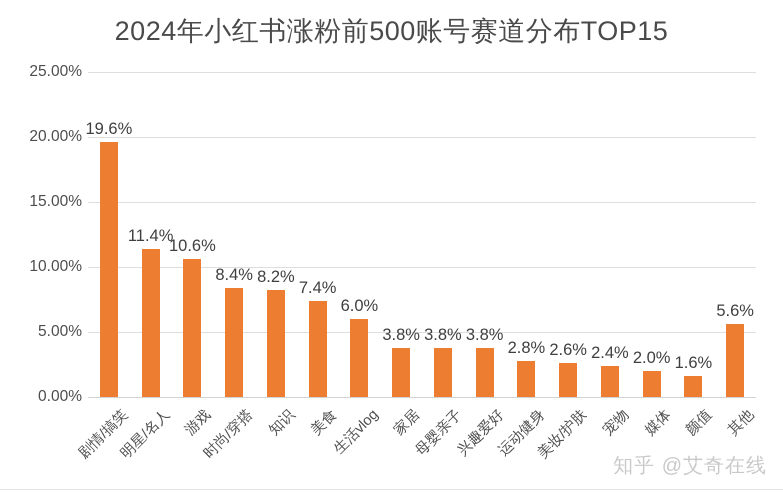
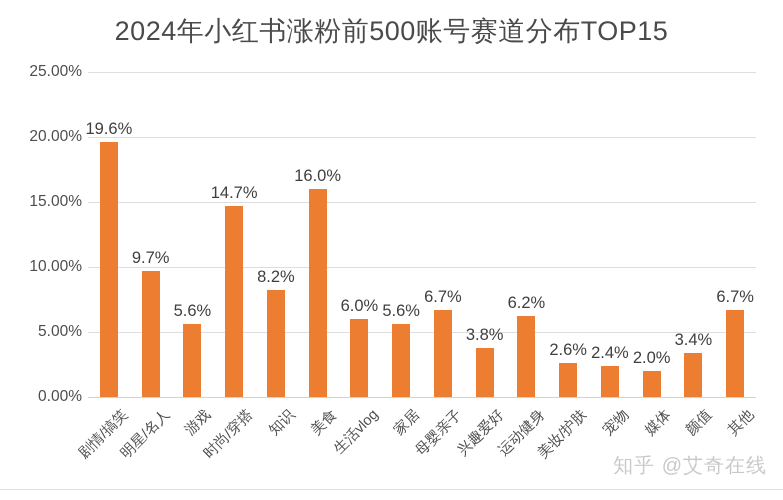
明星/名人: 11.4% -> 9.7%
游戏: 10.6% -> 5.6%
时尚/穿搭: 8.4% -> 14.7%
美食: 7.4% -> 16.0%
家居: 3.8% -> 5.6%
母婴亲子: 3.8% -> 6.7%
运动健身: 2.8% -> 6.2%
颜值: 1.6% -> 3.4%
其他: 5.6% -> 6.7%
